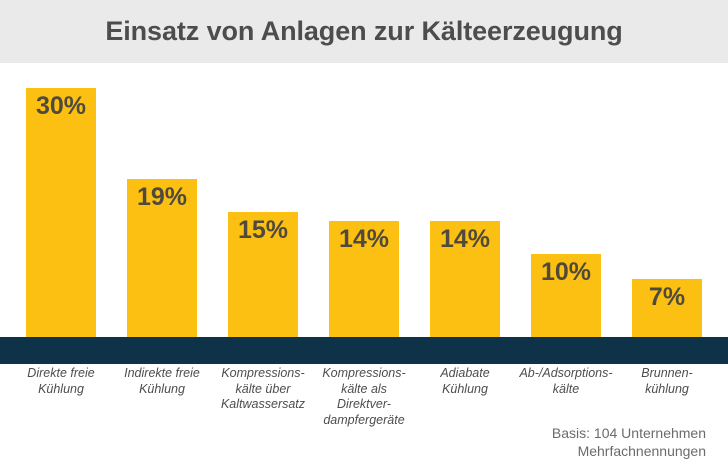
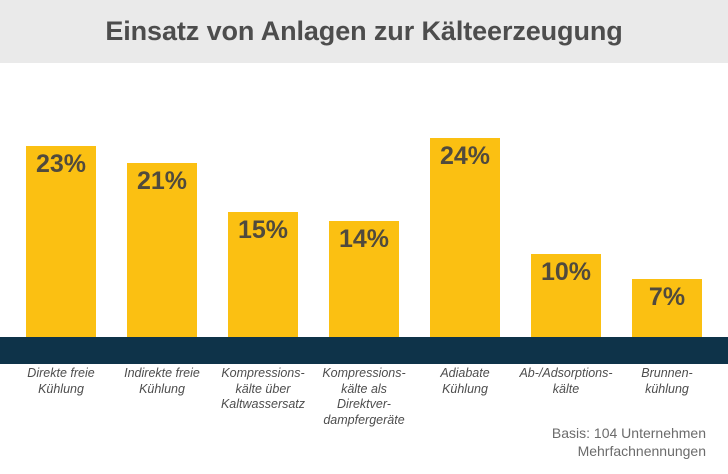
Direkte freie Kühlung: 30% -> 23%
Indirekte freie Kühlung: 19% -> 21%
Adiabate Kühlung: 14% -> 24%
